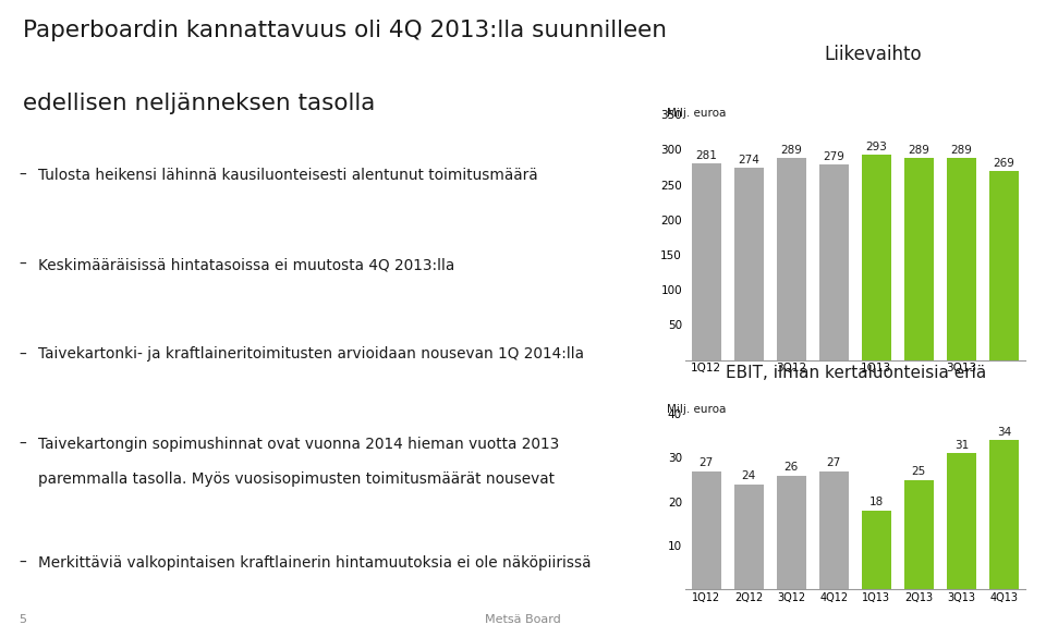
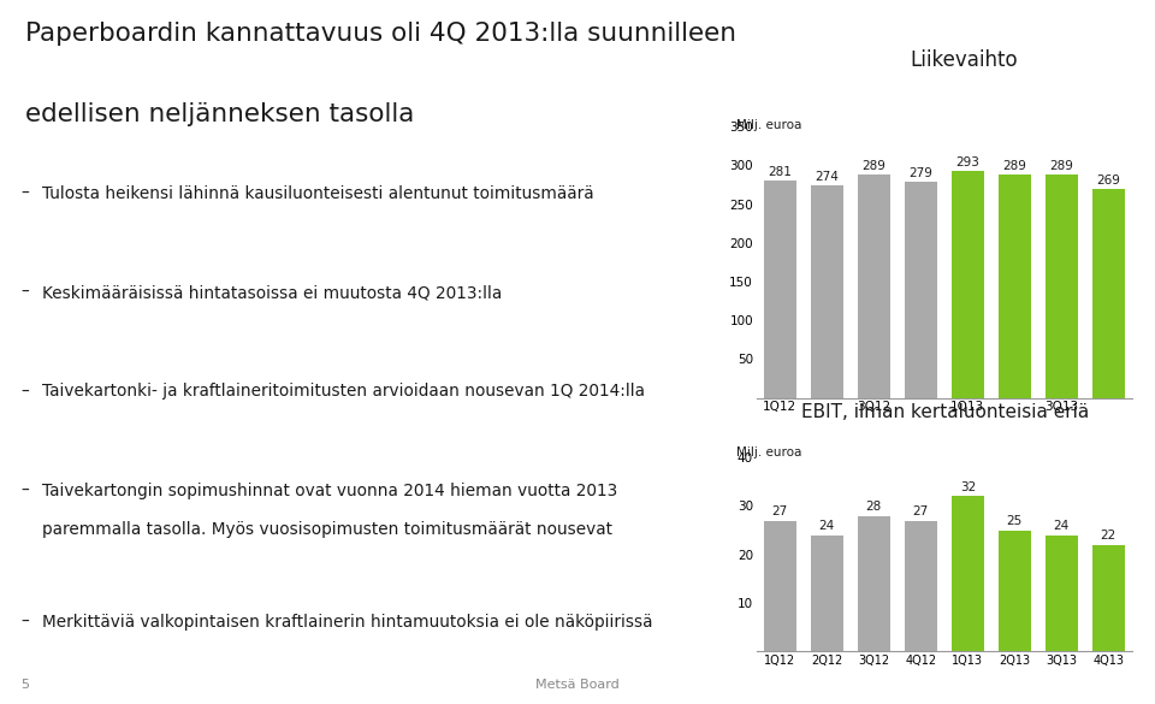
3Q12: 26 -> 28
1Q13: 18 -> 32
3Q13: 31 -> 24
4Q13: 34 -> 22
